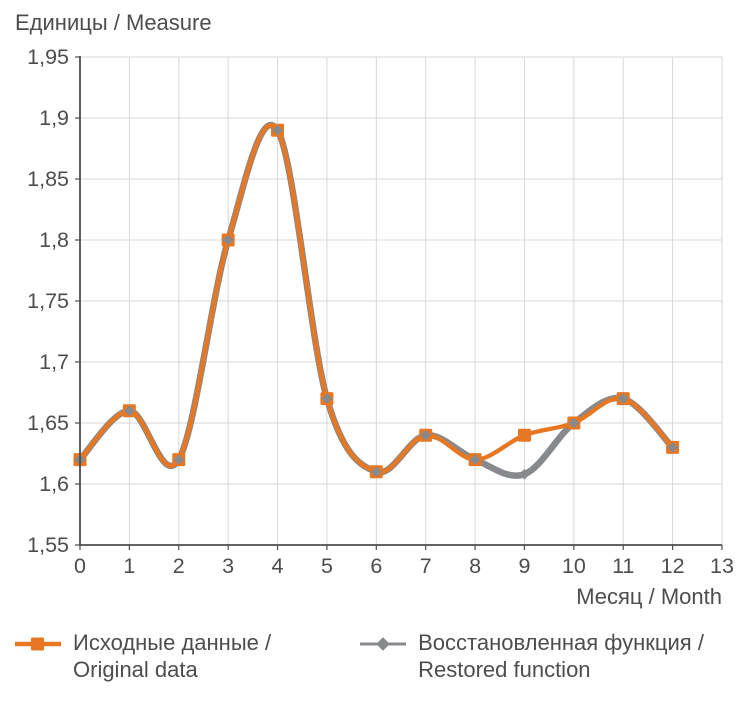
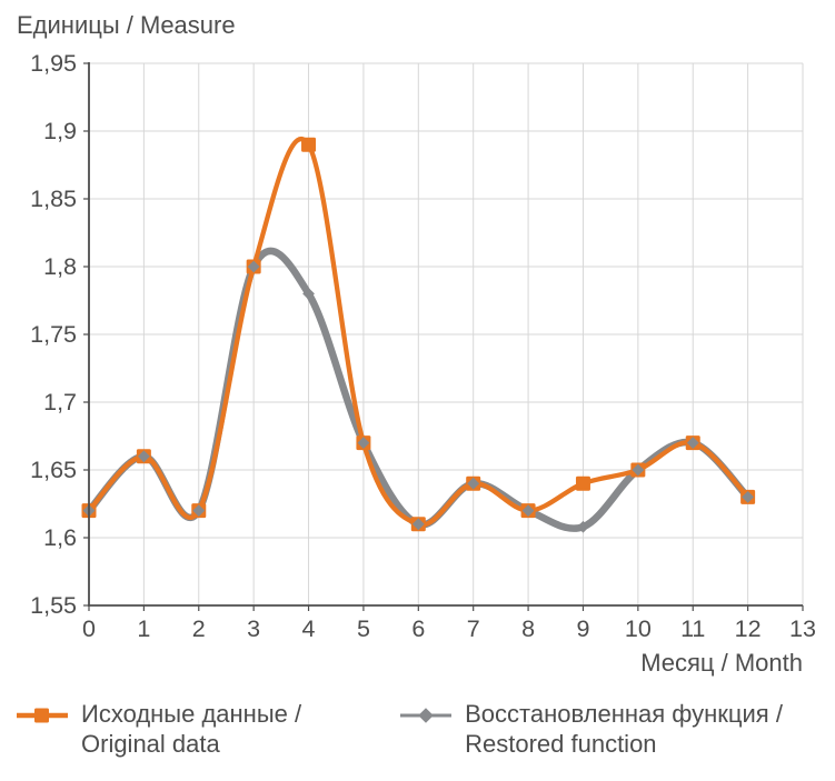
Восстановленная функция / Restored function/4: 1,89 -> 1,78
